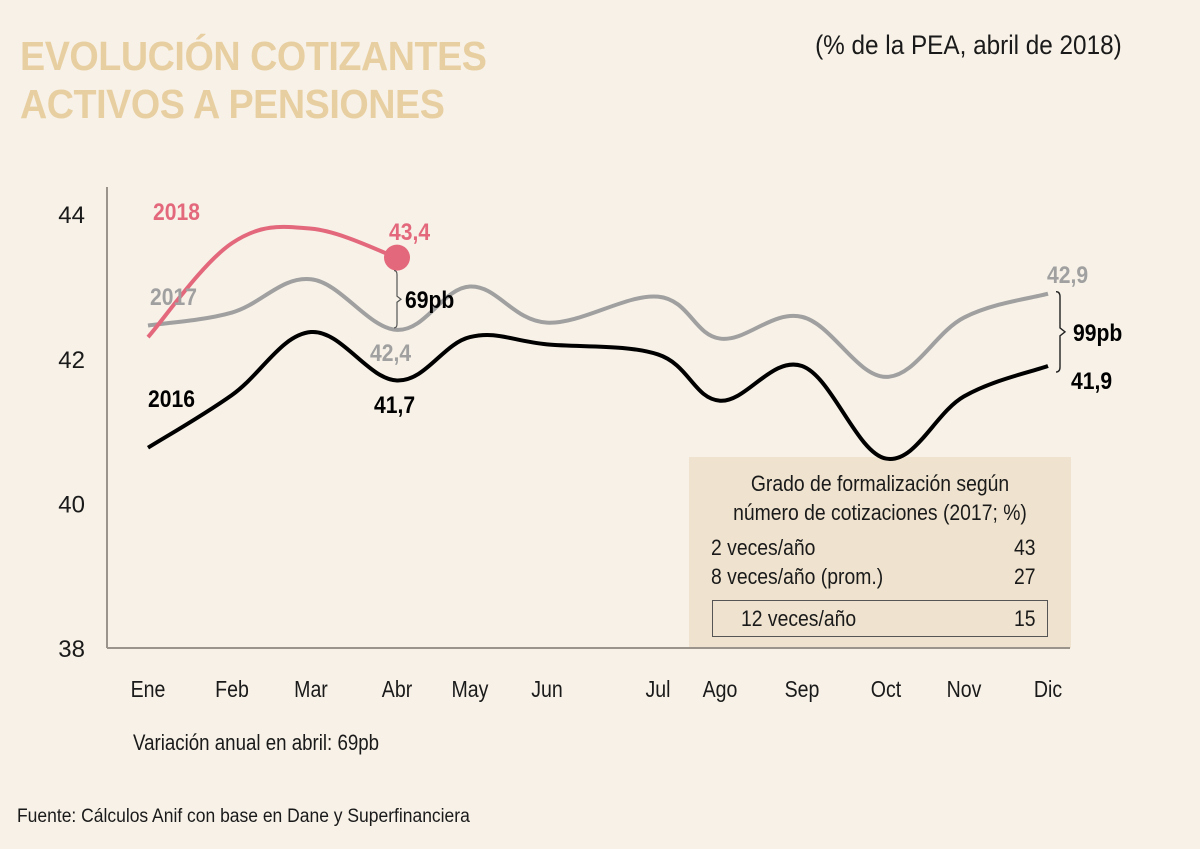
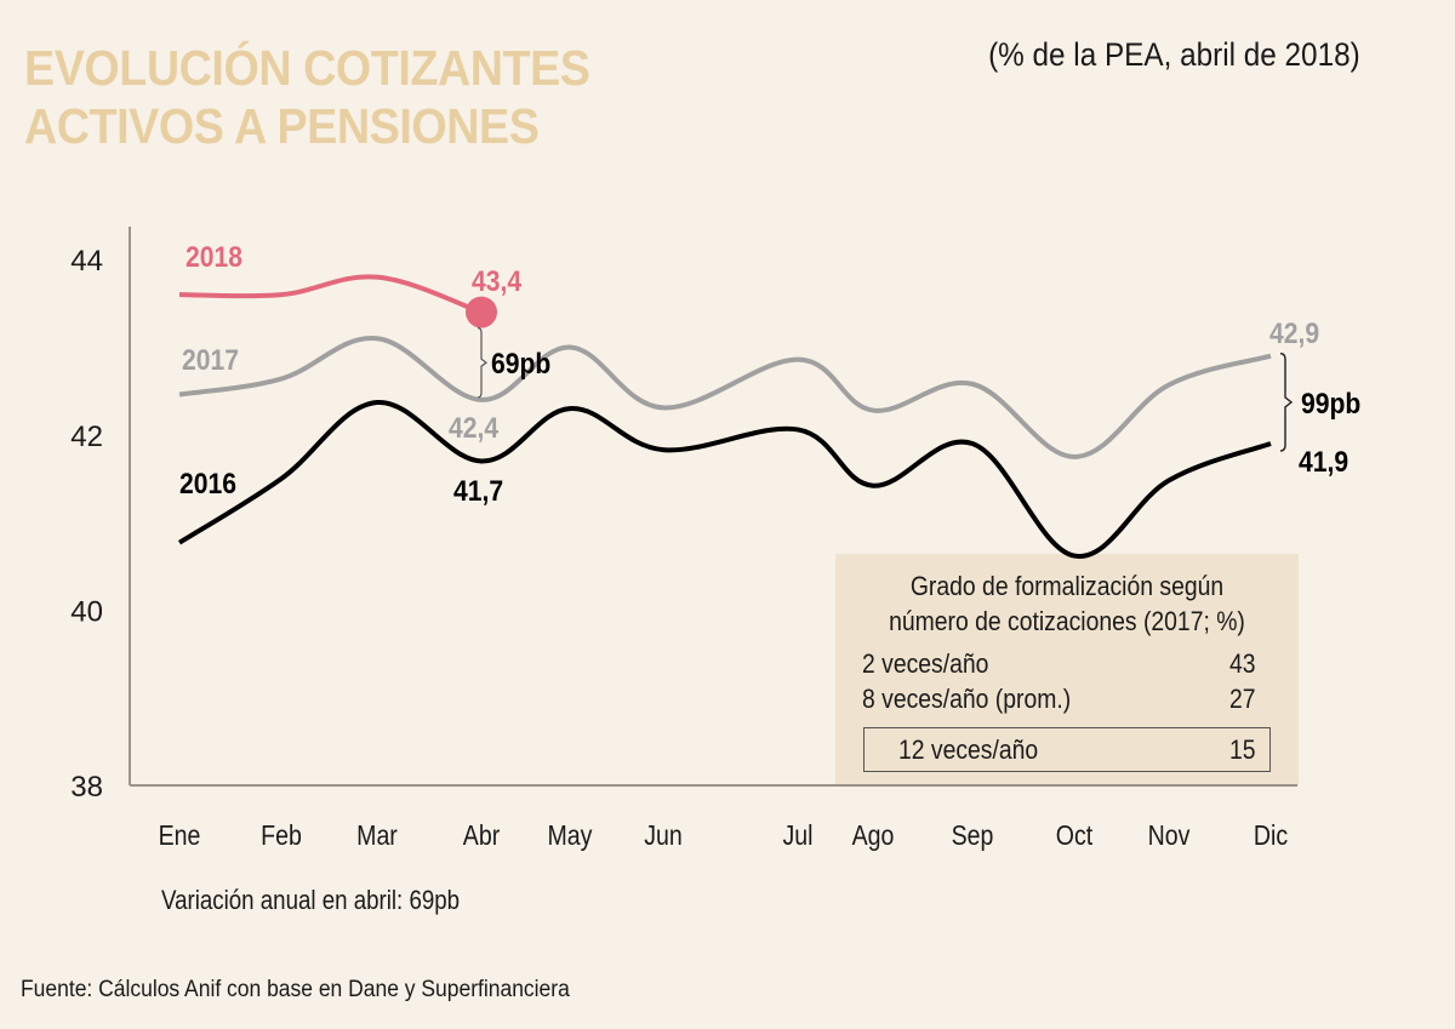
2018/Ene: 42.3 -> 43.6
2017/Jun: 42.5 -> 42.3
2016/Jun: 42.2 -> 41.8
